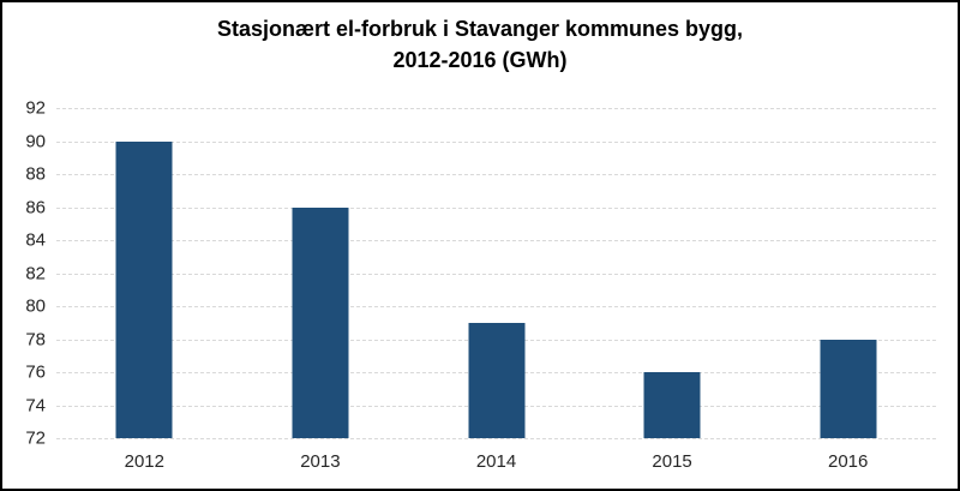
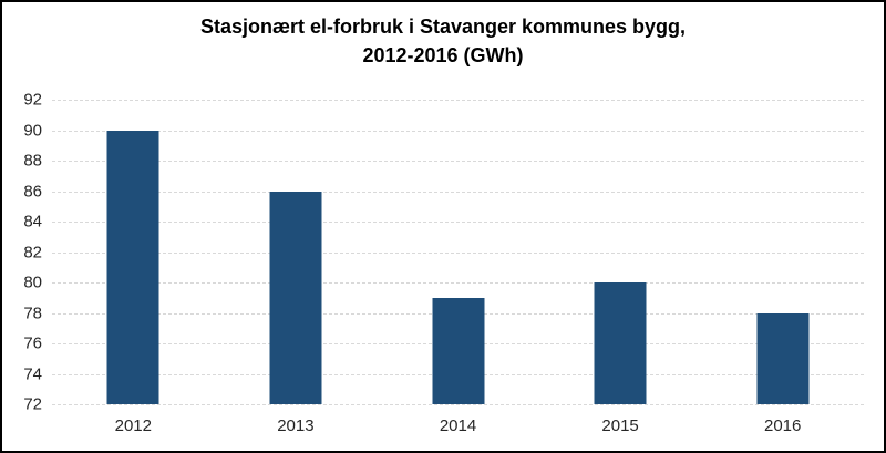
2015: 76 -> 80
